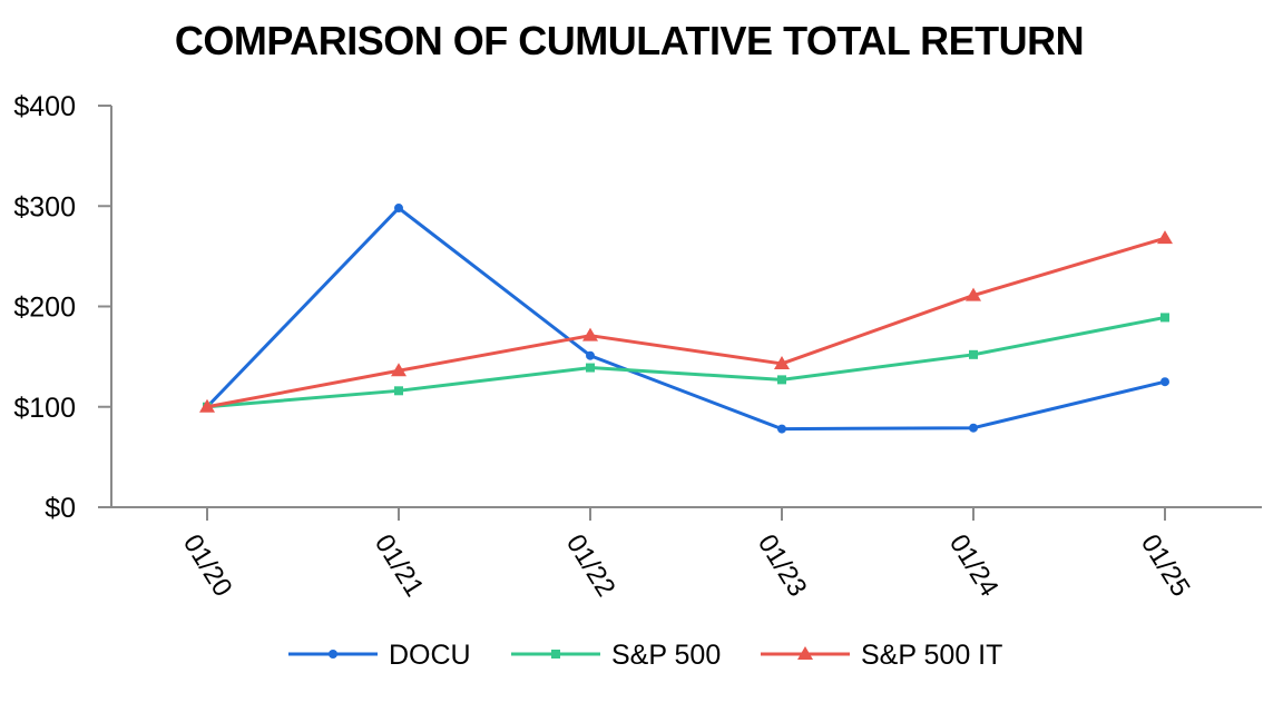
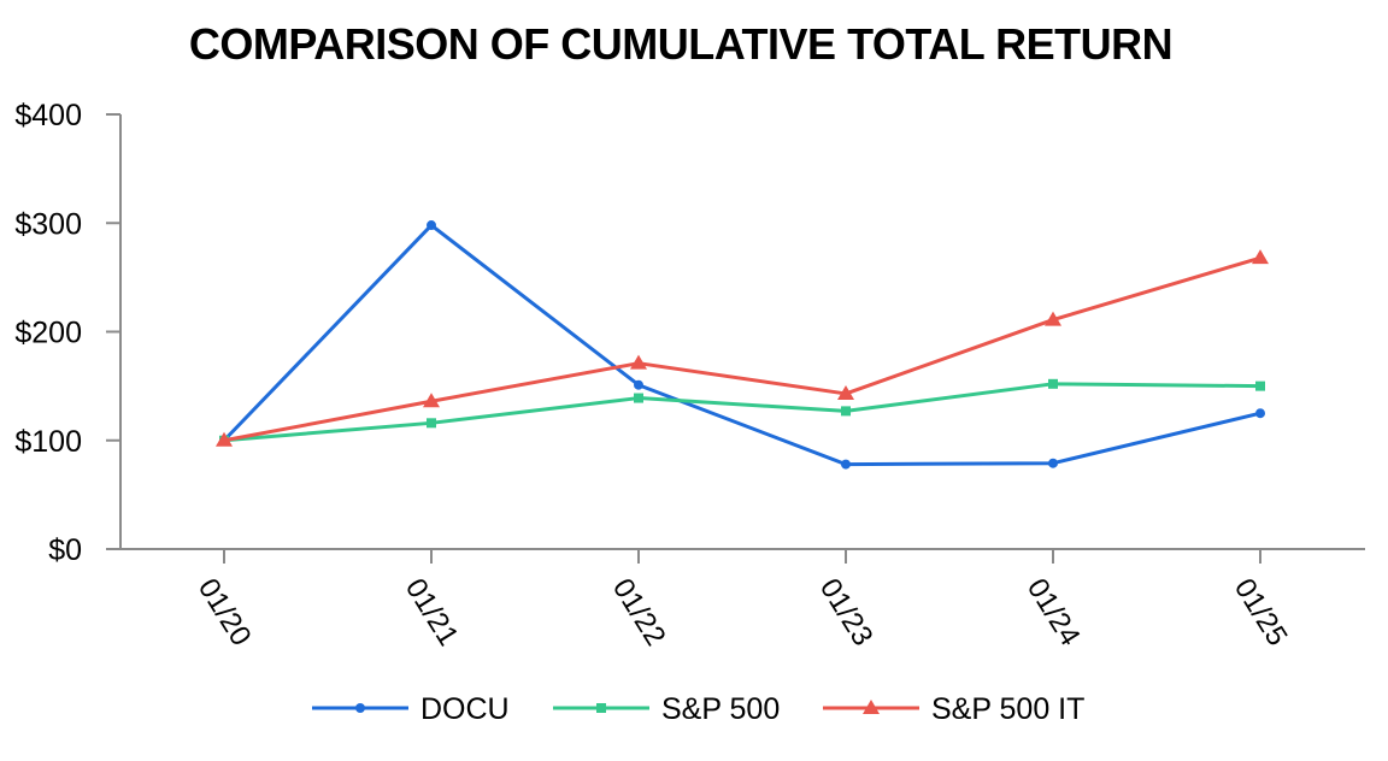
S&P 500/01/25: $190 -> $150
